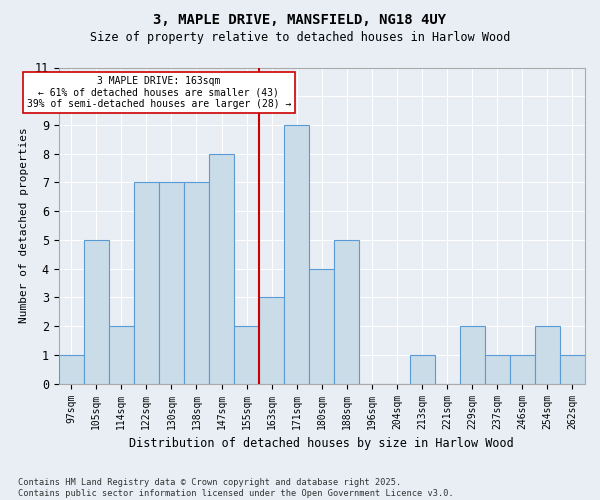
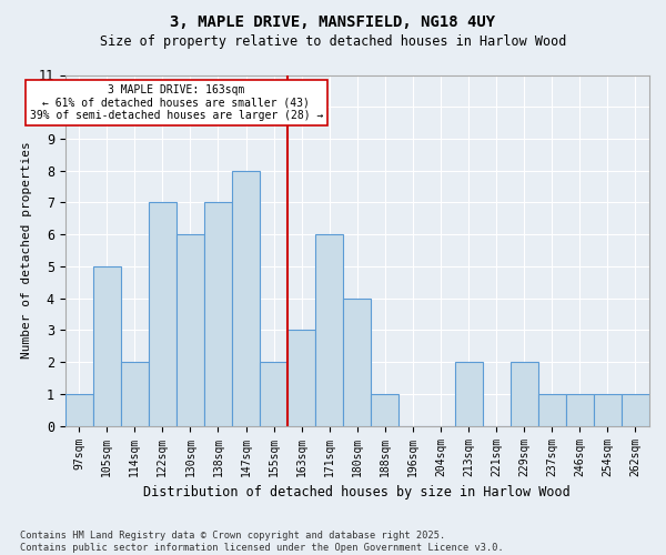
130sqm: 7 -> 6
171sqm: 9 -> 6
188sqm: 5 -> 1
213sqm: 1 -> 2
254sqm: 2 -> 1
